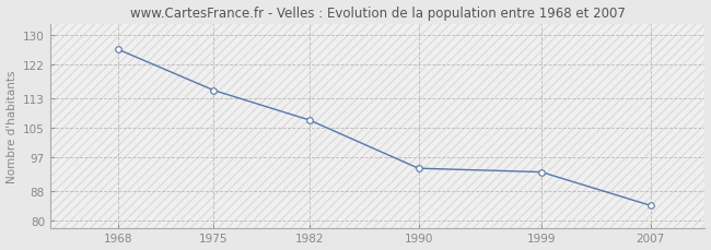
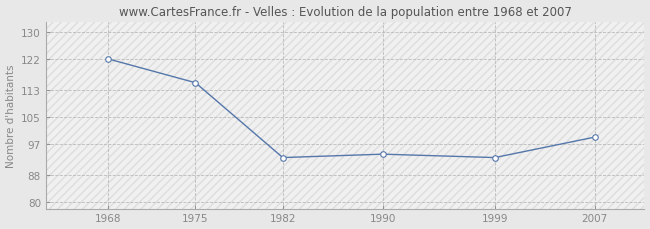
1968: 126 -> 122
1982: 107 -> 93
2007: 84 -> 99
